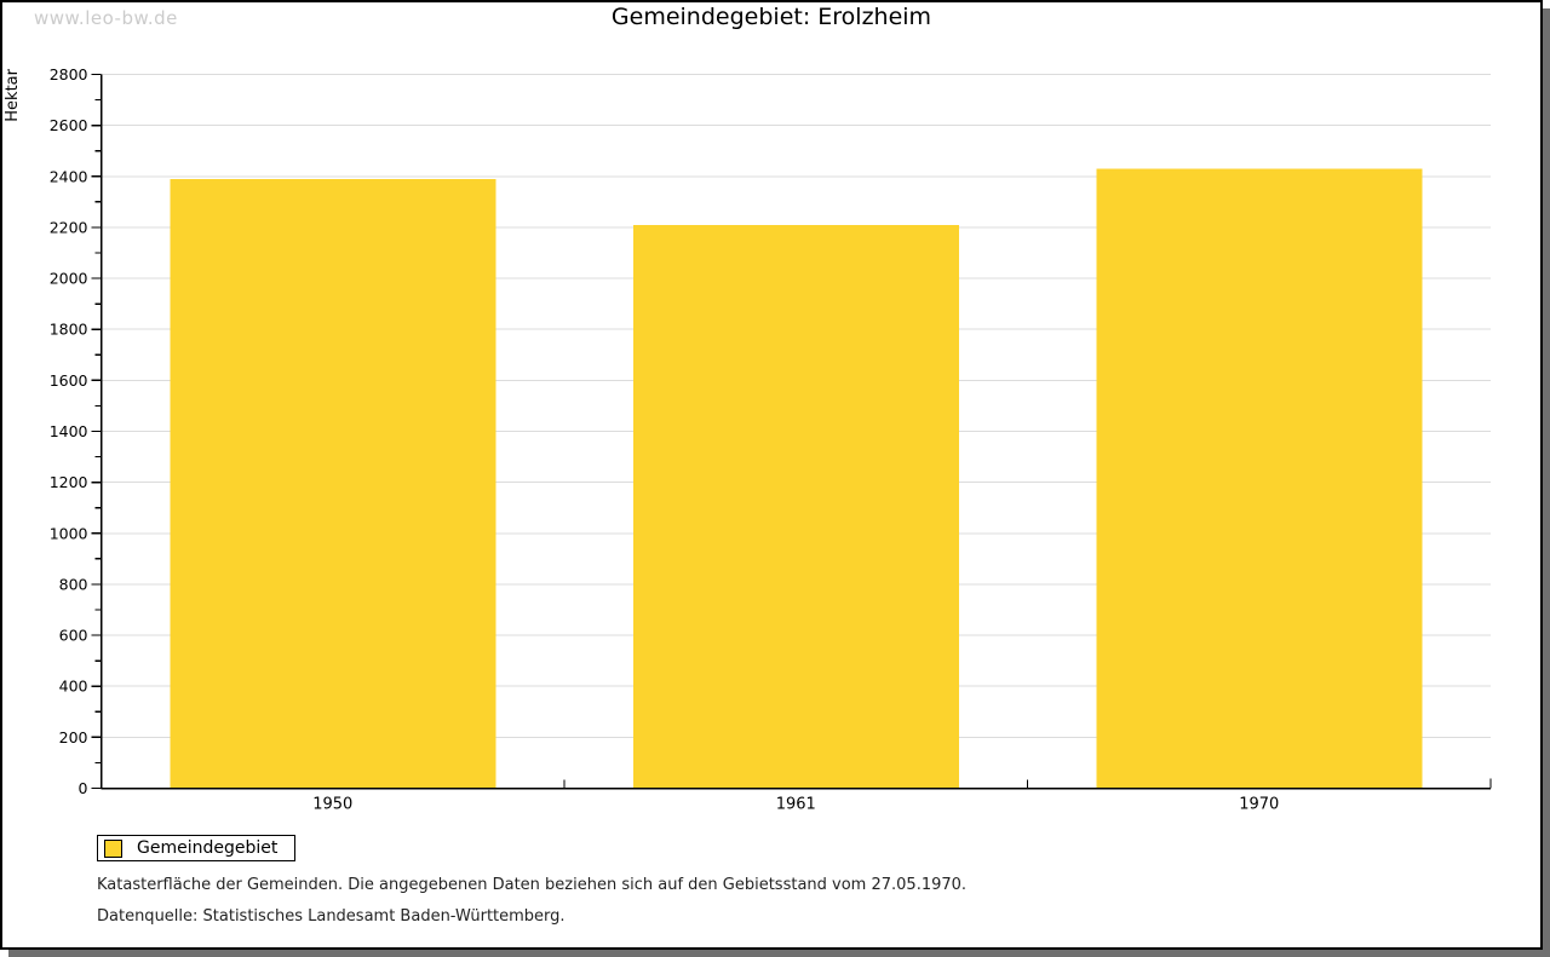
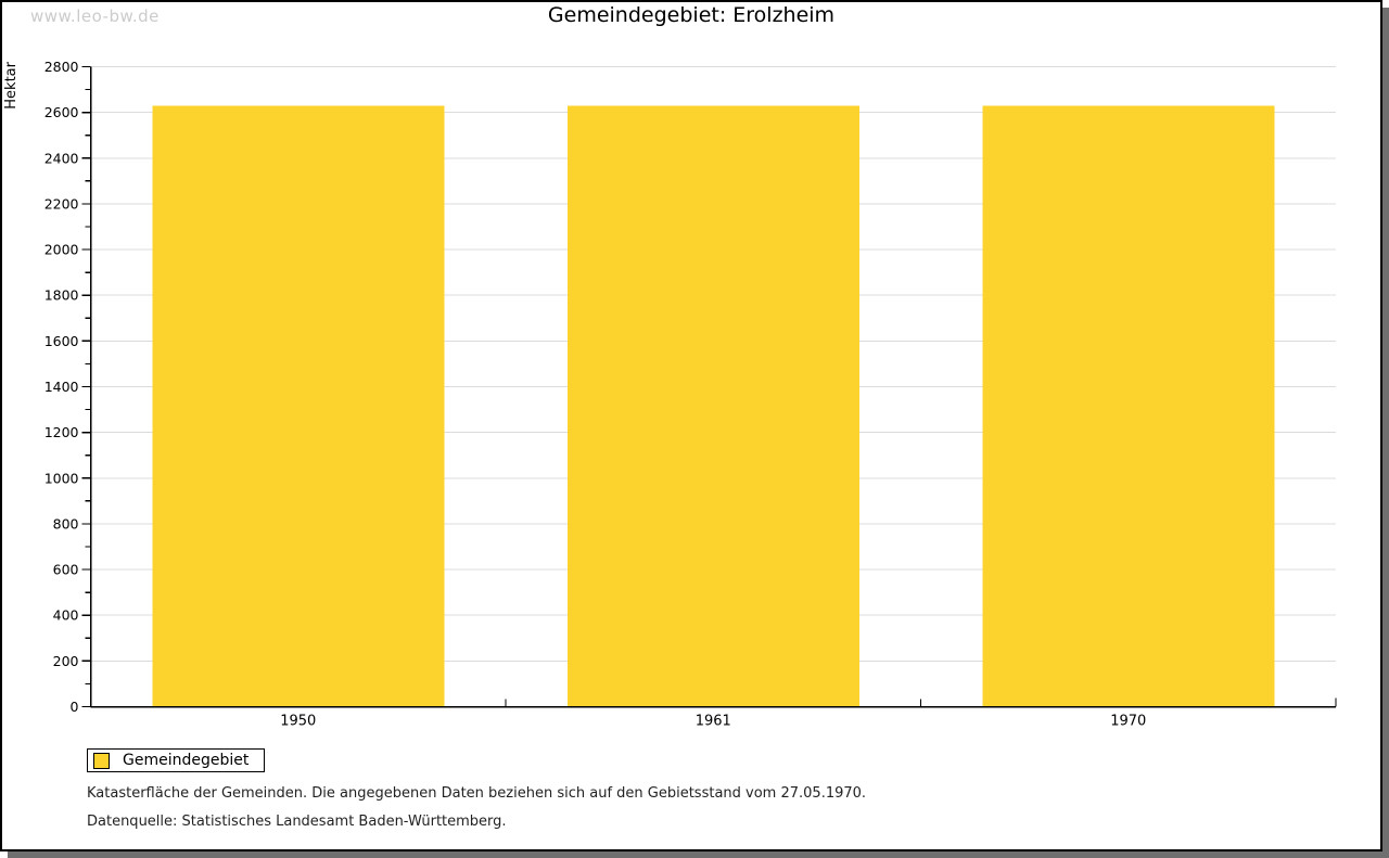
1950: 2390 -> 2630
1961: 2210 -> 2630
1970: 2430 -> 2630
